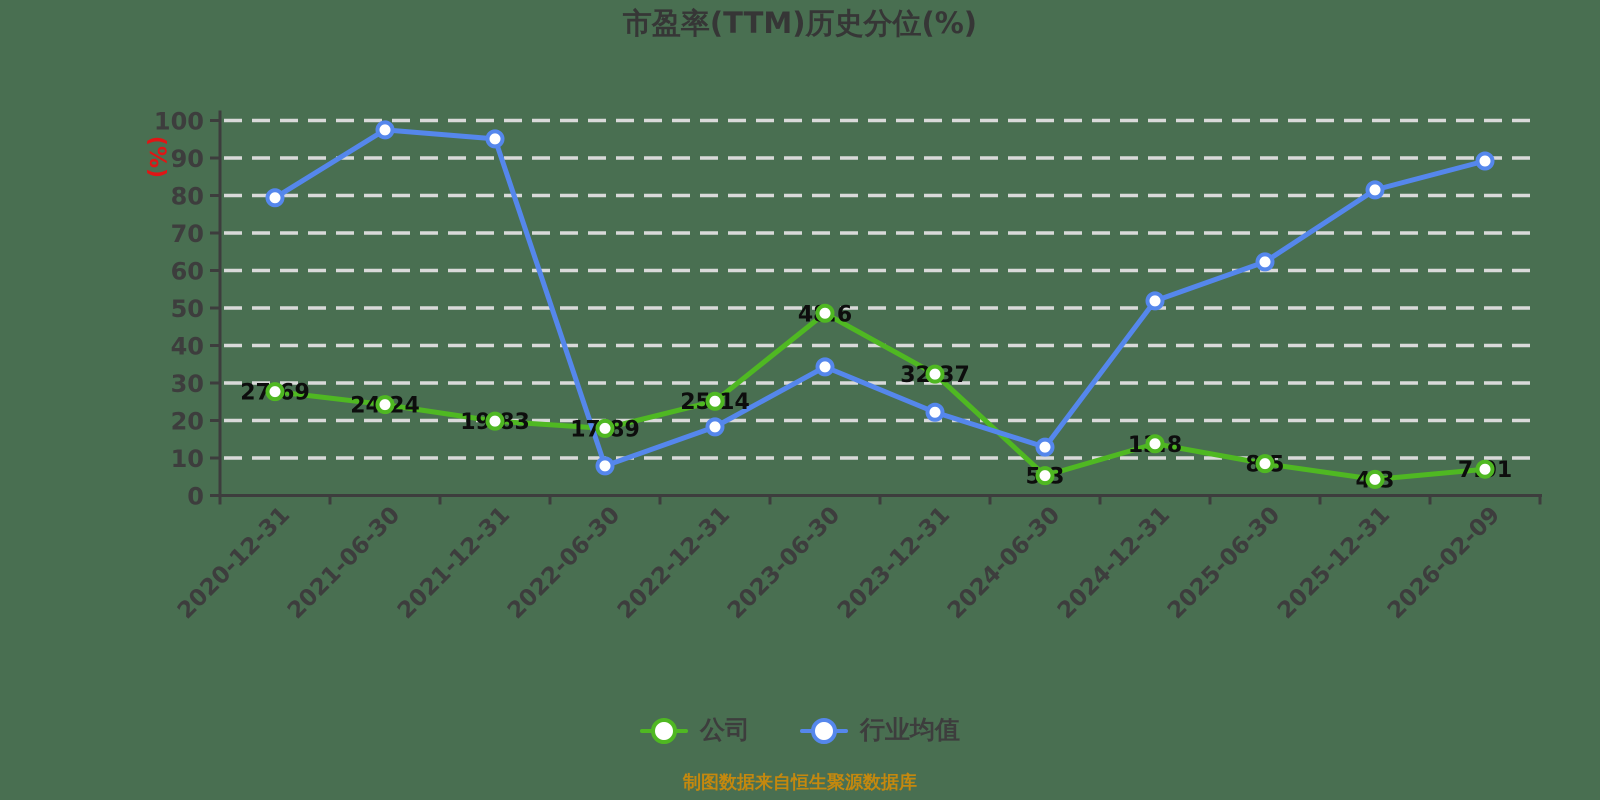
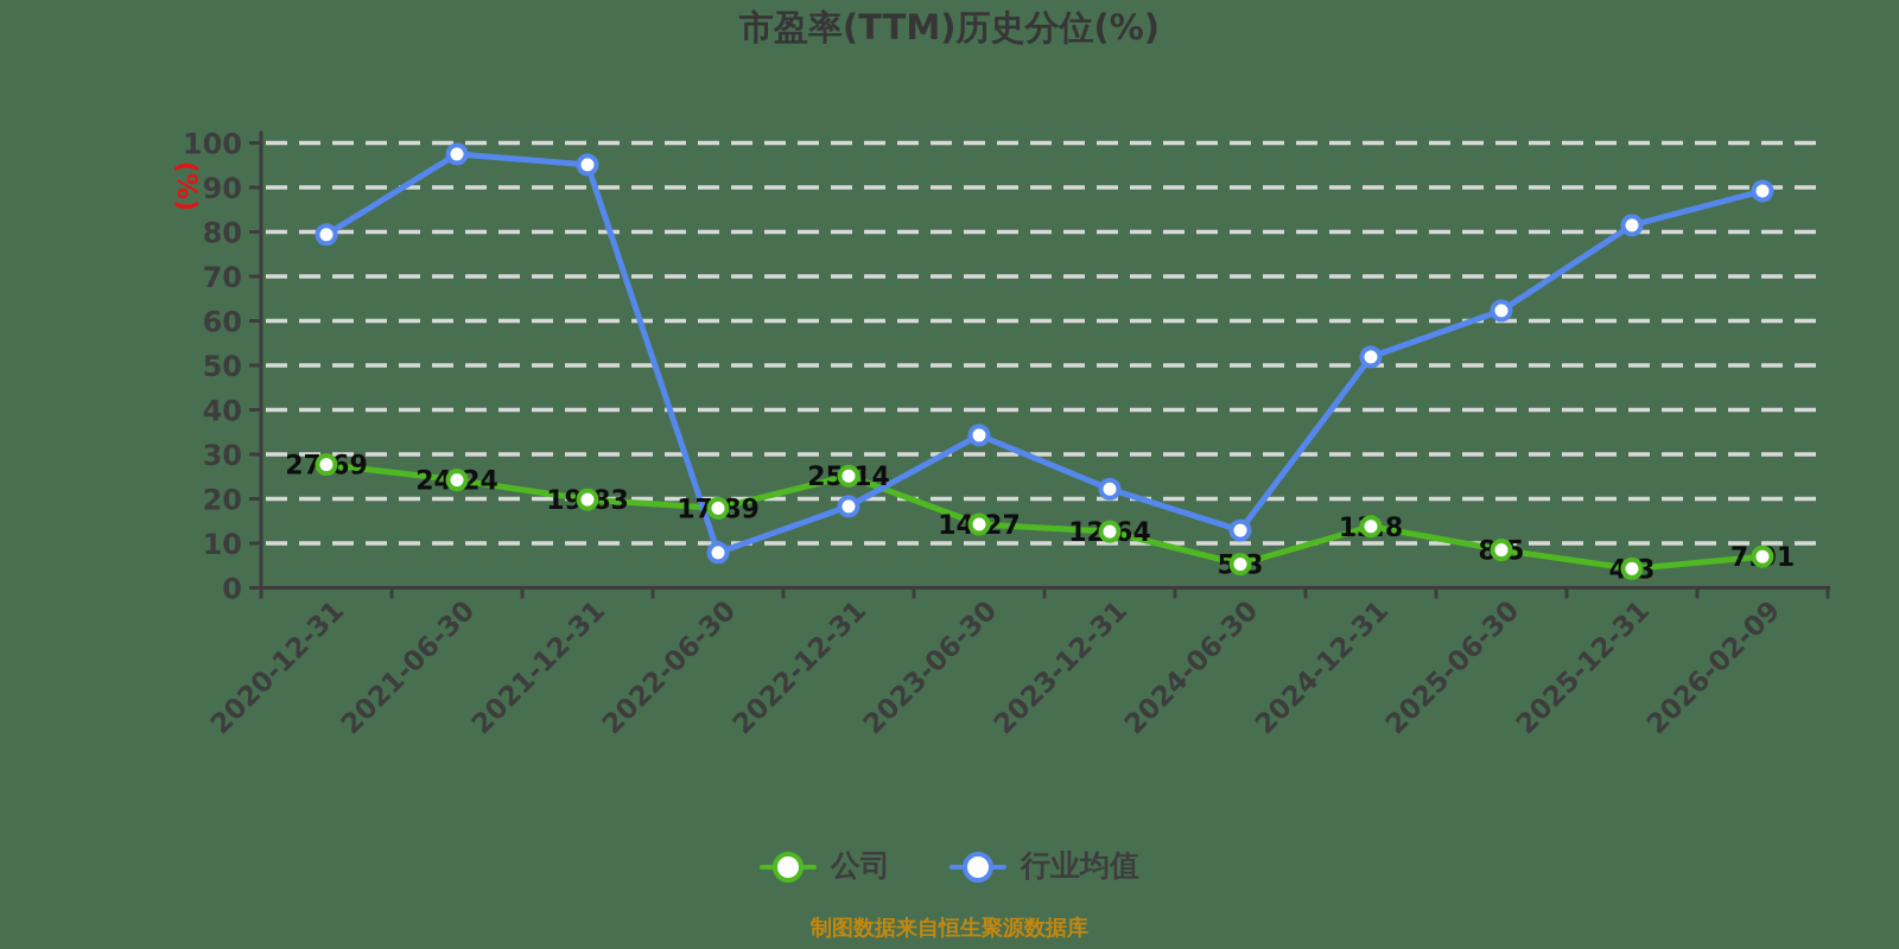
公司/2023-06-30: 48.6 -> 14.27
公司/2023-12-31: 32.37 -> 12.64
